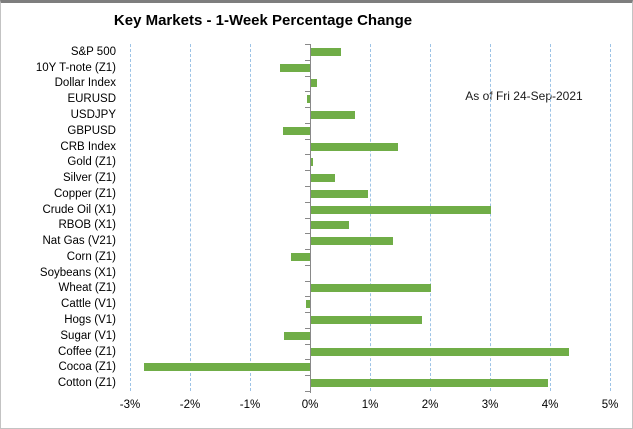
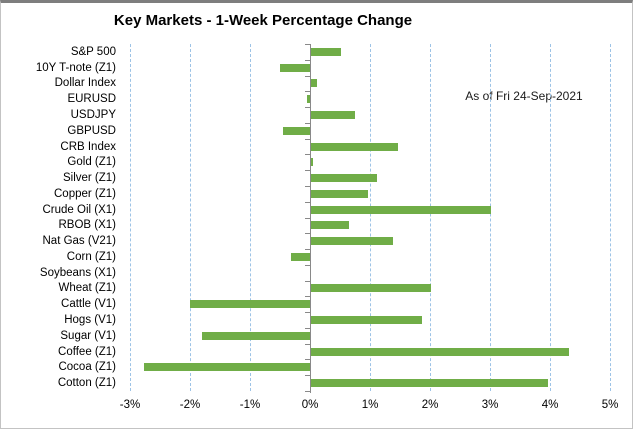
Silver (Z1): 0.4% -> 1.1%
Cattle (V1): -0.1% -> -2.0%
Sugar (V1): -0.4% -> -1.8%
